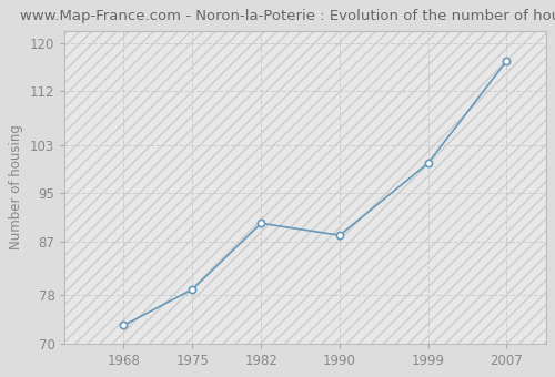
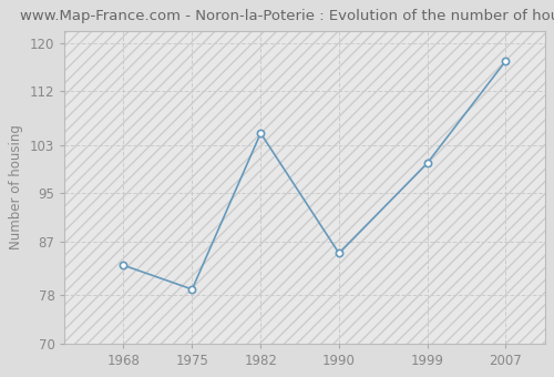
1968: 73 -> 83
1982: 90 -> 105
1990: 88 -> 85
